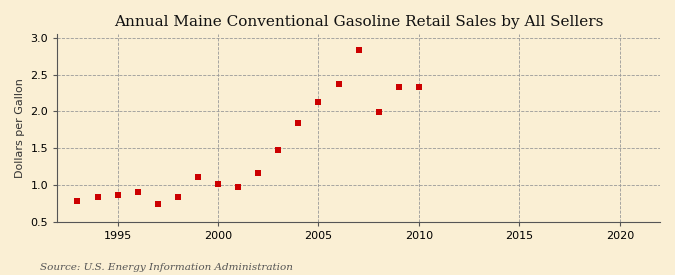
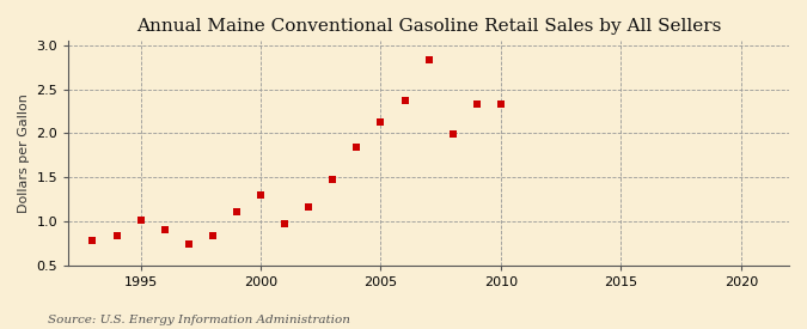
1995: 0.87 -> 1.02
2000: 1.01 -> 1.30
